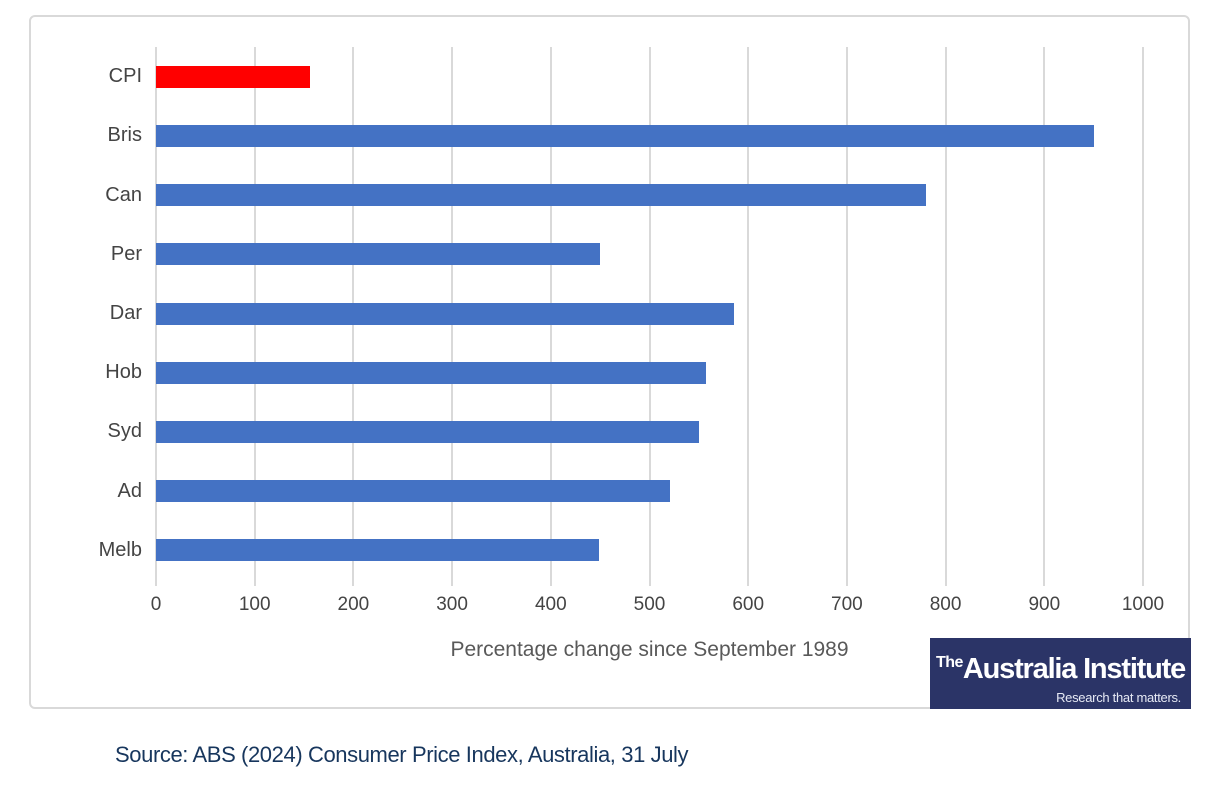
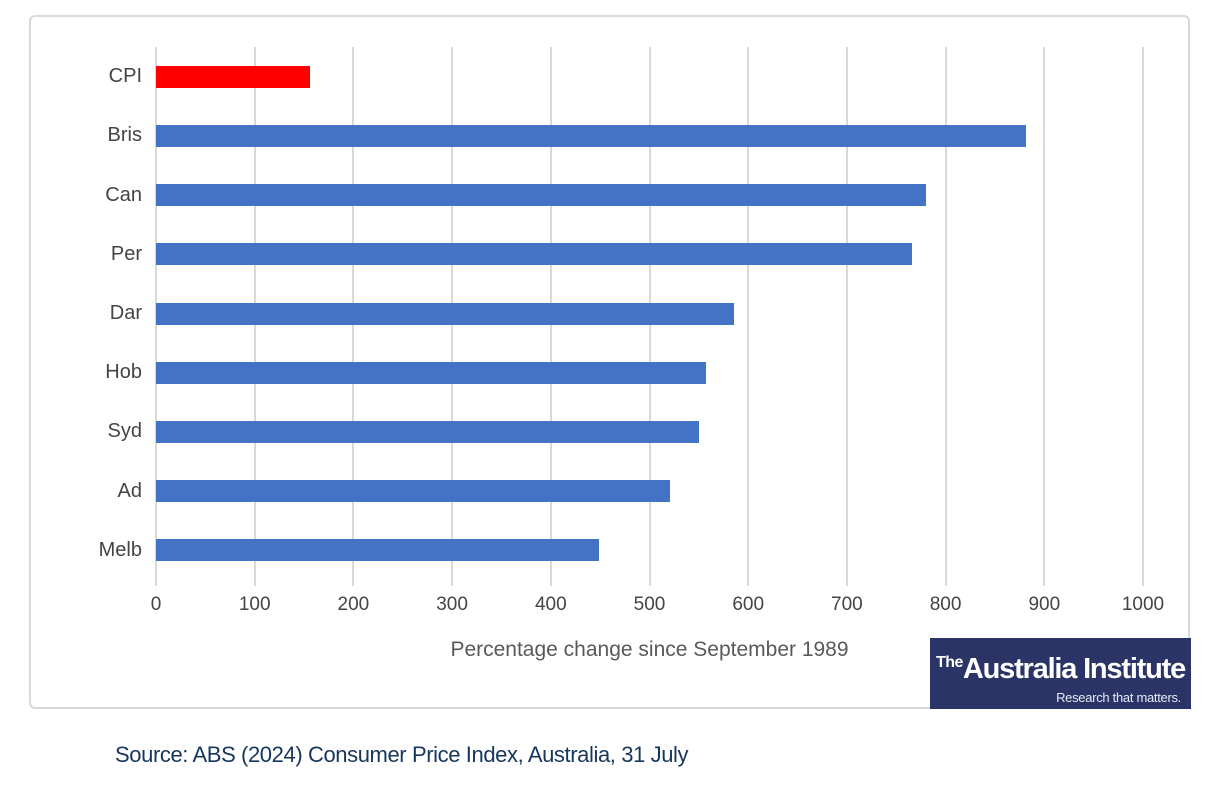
Bris: 950 -> 880
Per: 450 -> 770
